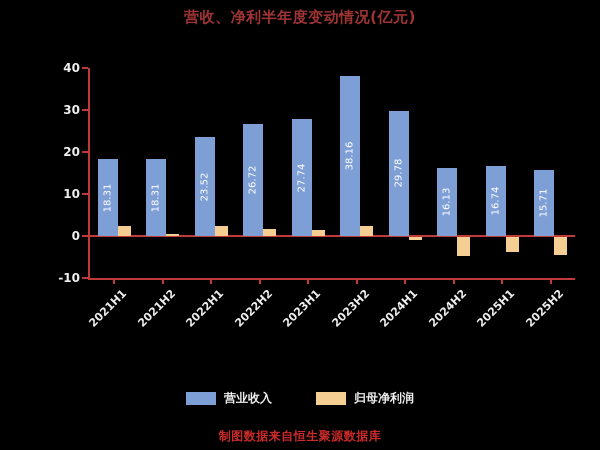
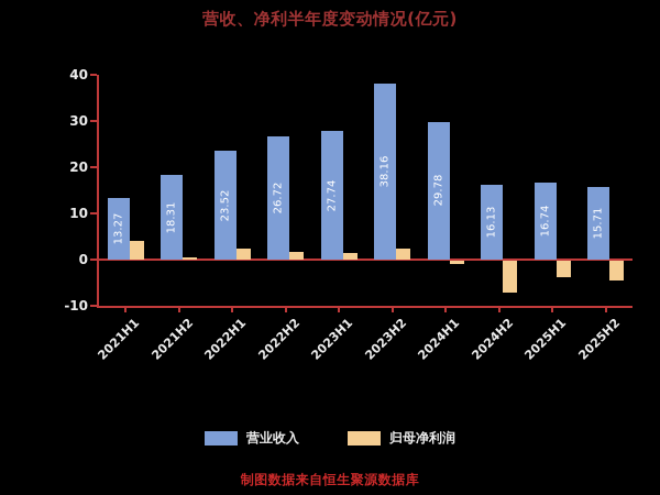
营业收入/2021H1: 18.31 -> 13.27
归母净利润/2021H1: 2 -> 4
归母净利润/2024H2: -4 -> -7
